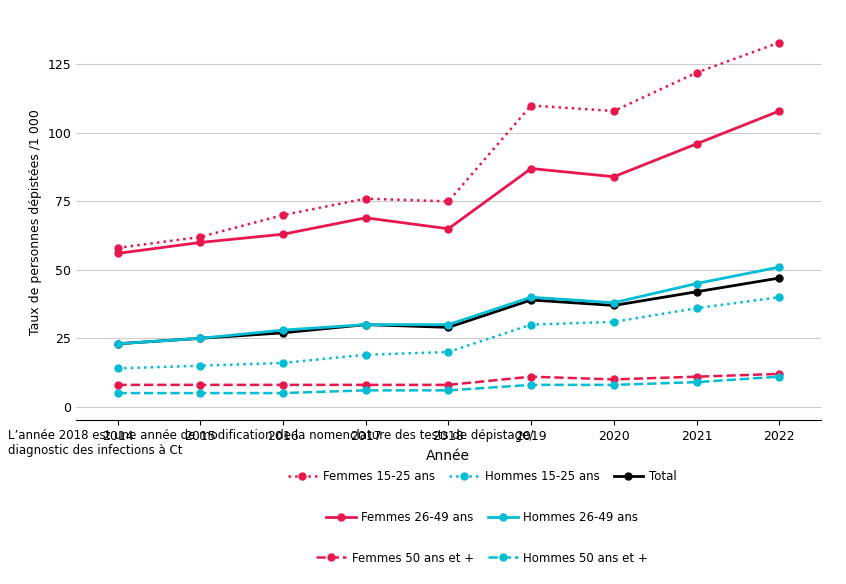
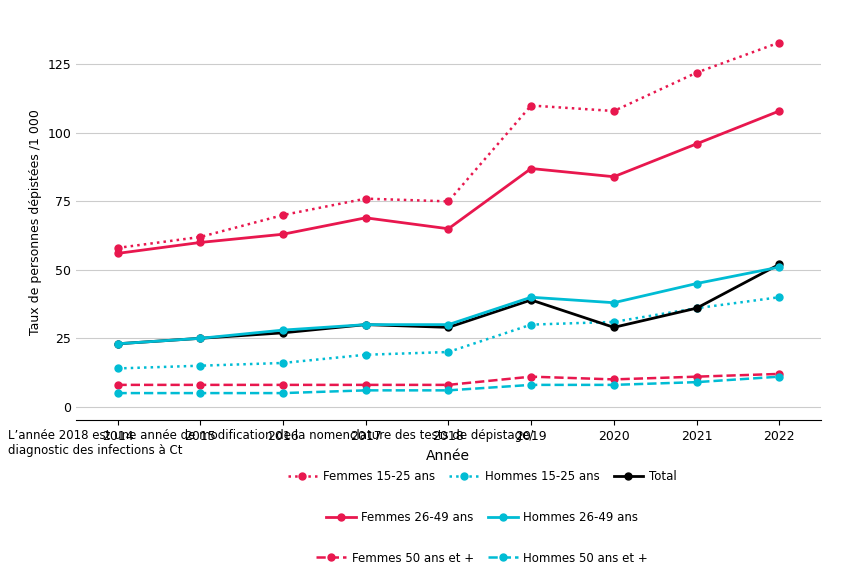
Total/2020: 37 -> 29
Total/2021: 42 -> 36
Total/2022: 47 -> 52
